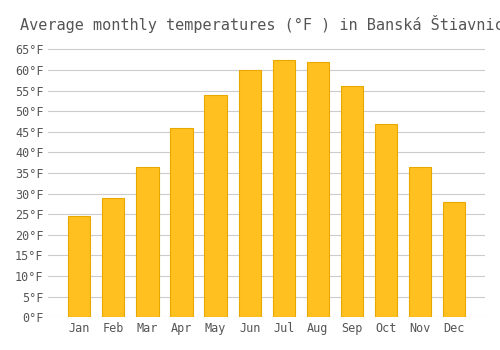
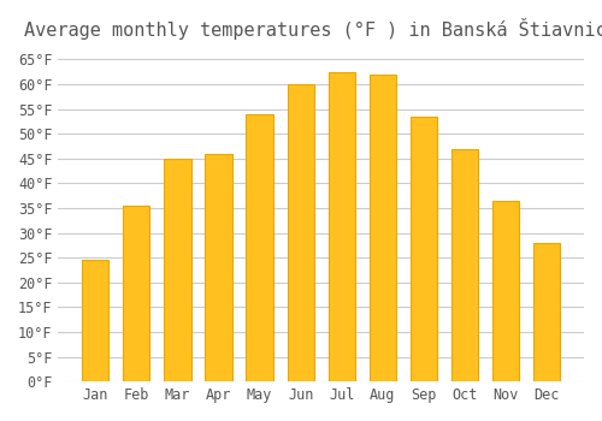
Feb: 29.0°F -> 35.5°F
Mar: 36.5°F -> 45.0°F
Sep: 56.0°F -> 53.5°F
